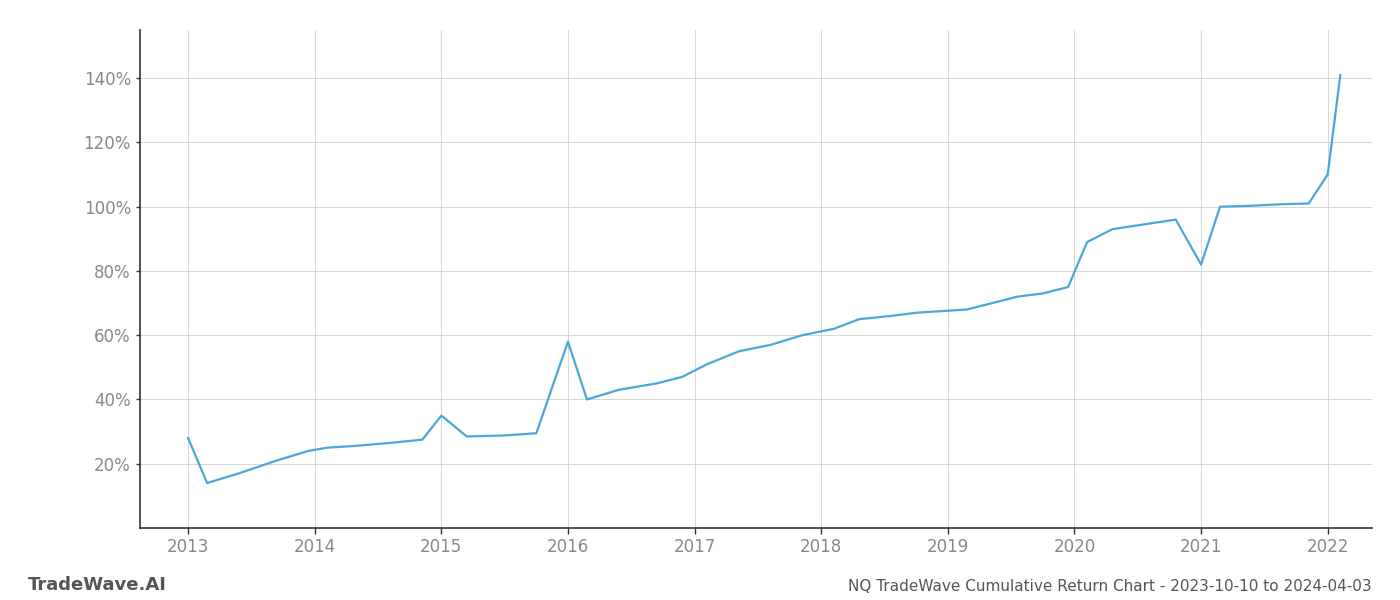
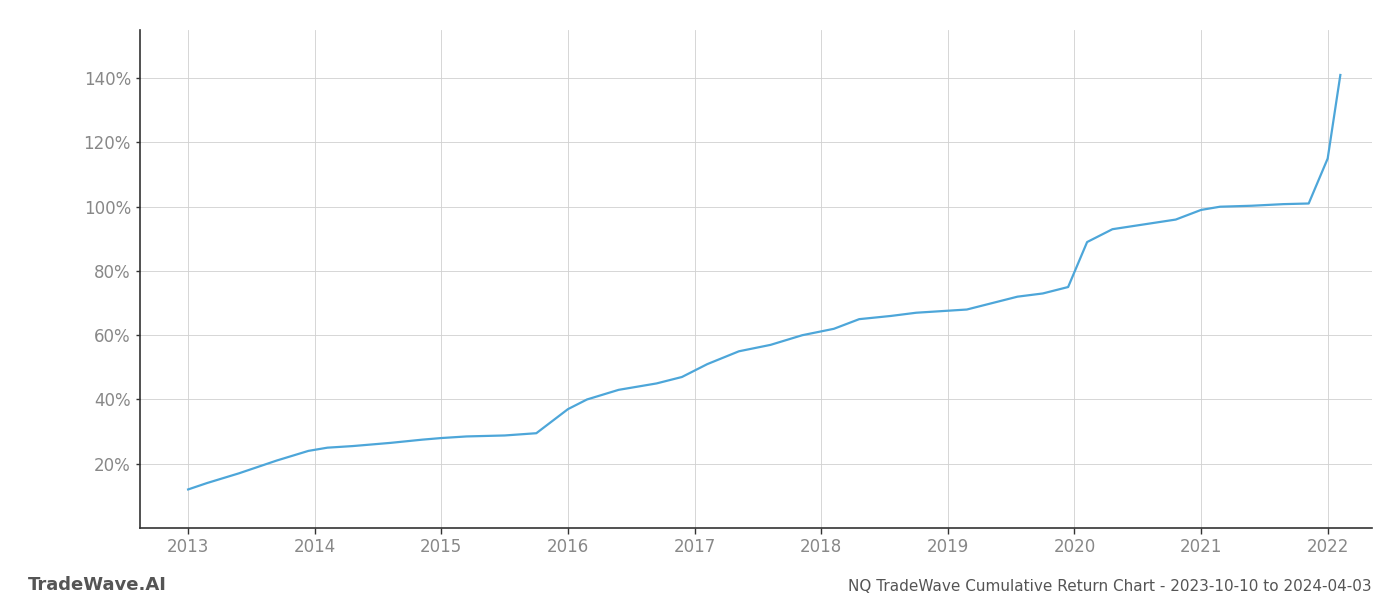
2013: 28.0% -> 12.0%
2015: 35.0% -> 28.0%
2016: 58.0% -> 37.0%
2021: 82.0% -> 99.0%
2022: 110.0% -> 115.0%
